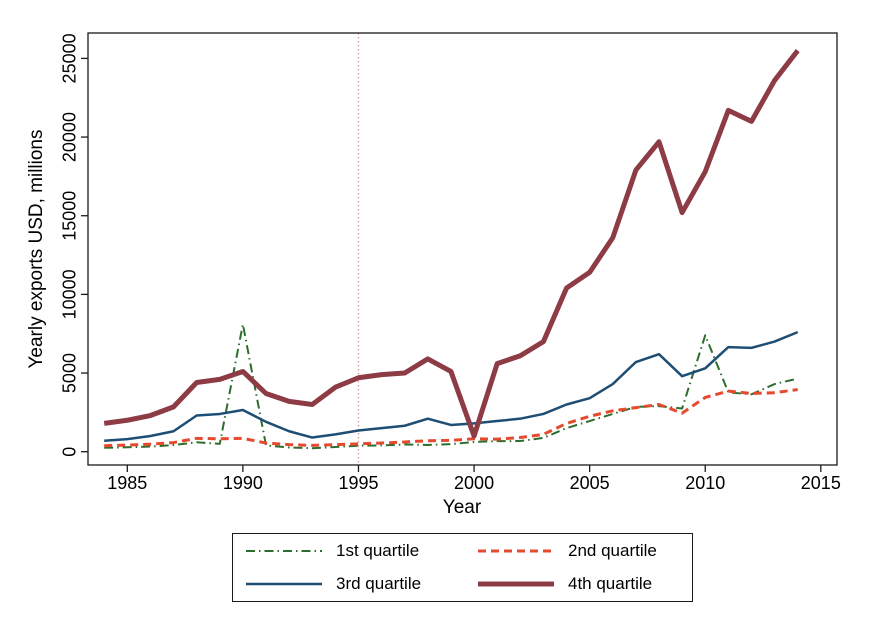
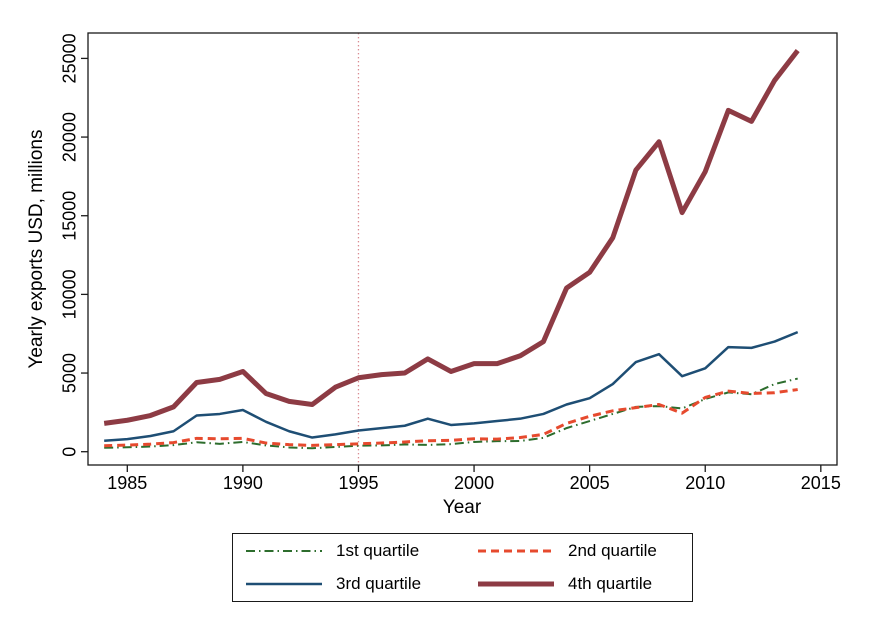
1st quartile/1990: 8100 -> 600
4th quartile/2000: 1000 -> 5600
1st quartile/2010: 7400 -> 3400
